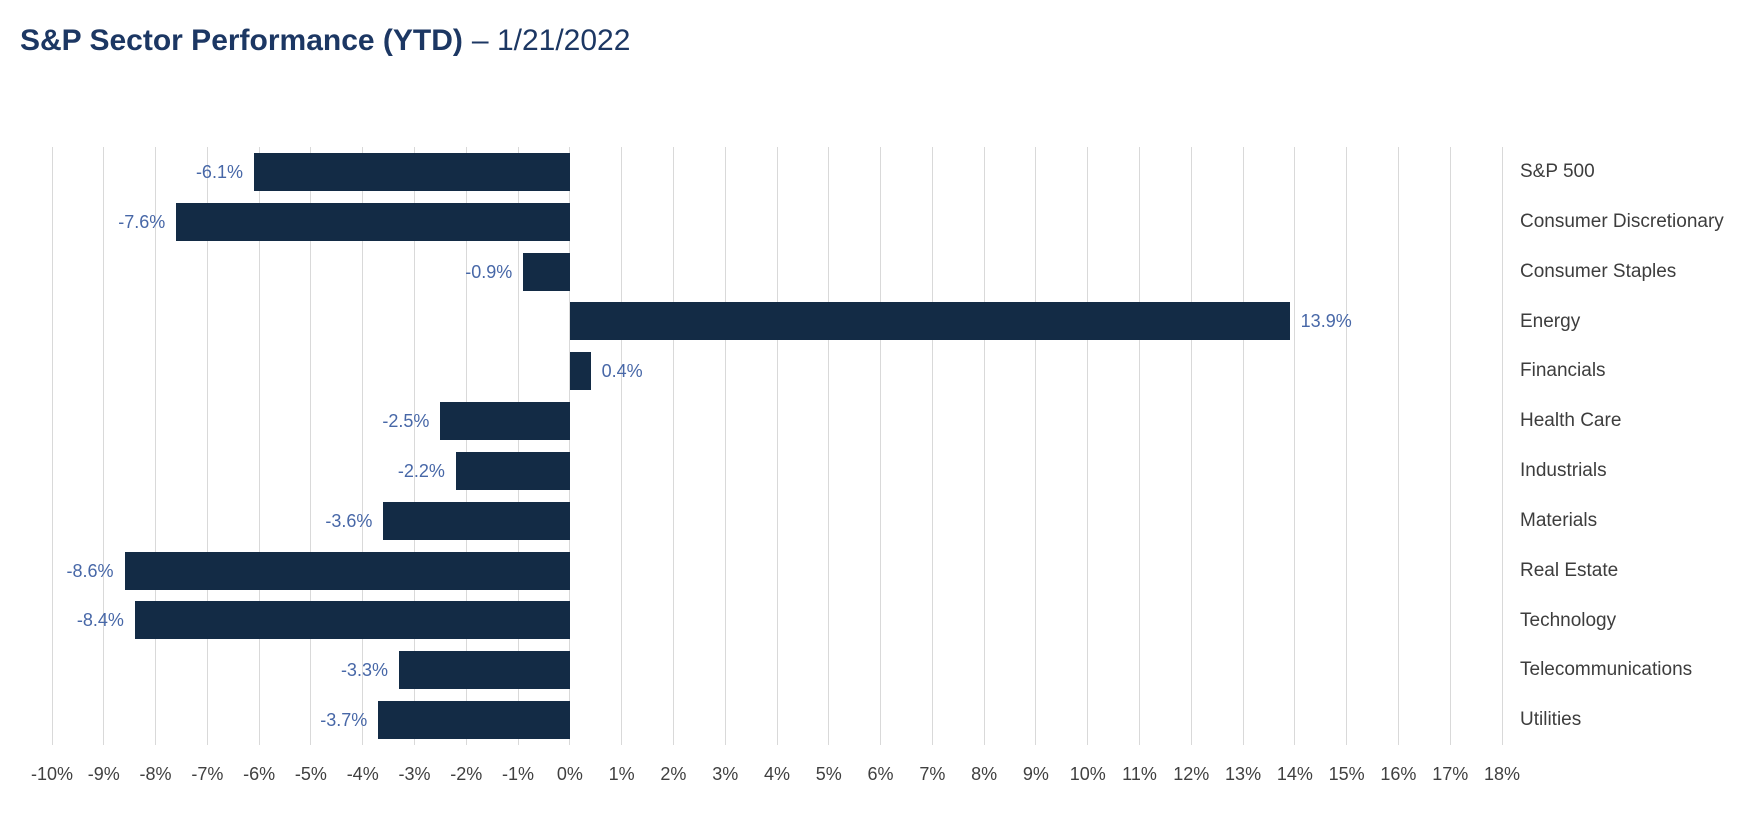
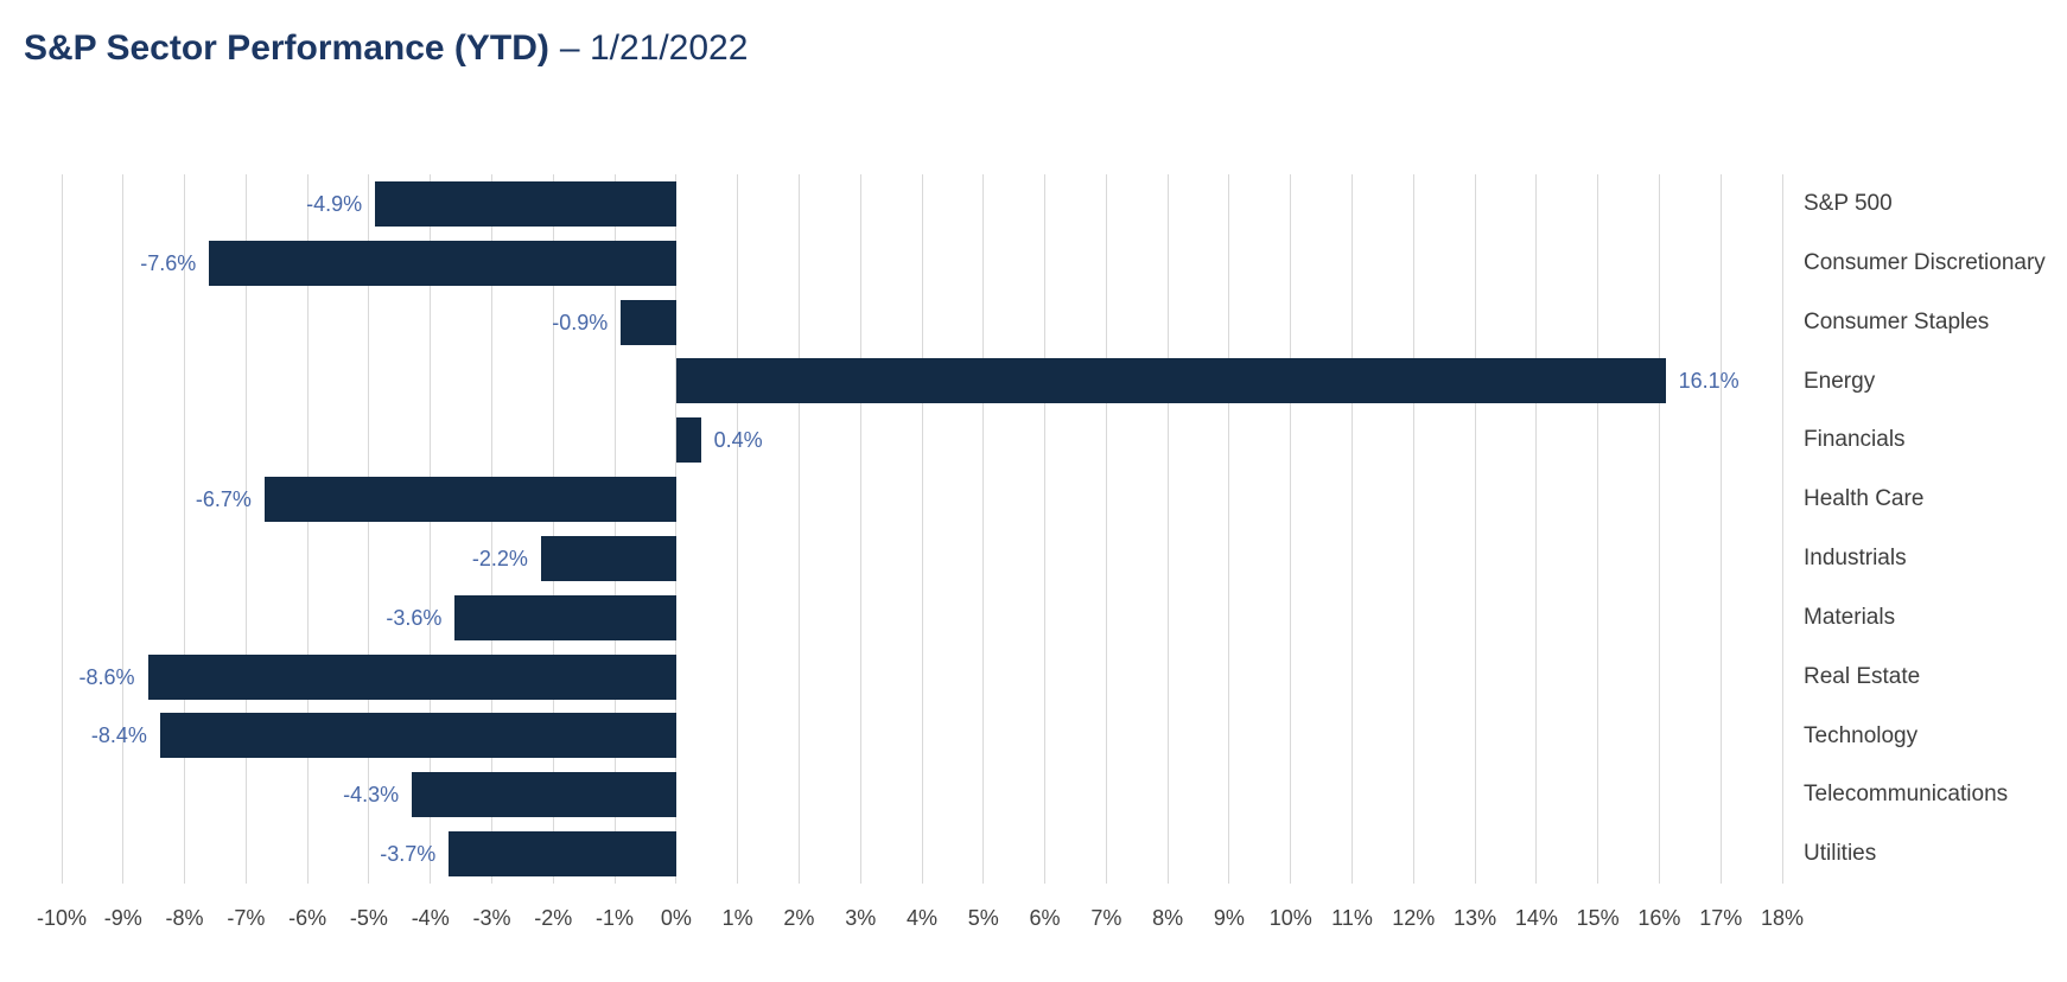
S&P 500: -6.1% -> -4.9%
Energy: 13.9% -> 16.1%
Health Care: -2.5% -> -6.7%
Telecommunications: -3.3% -> -4.3%
